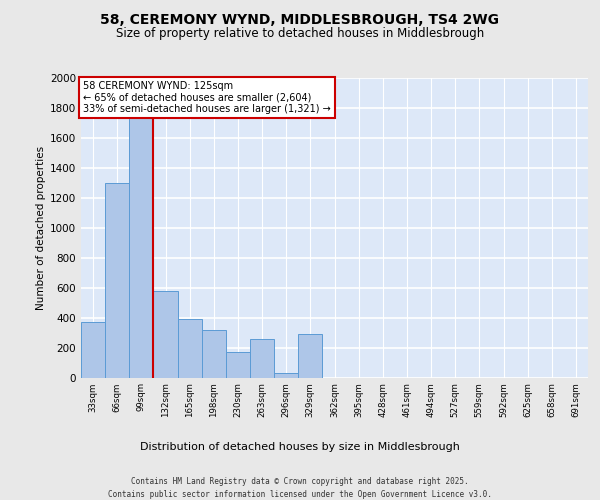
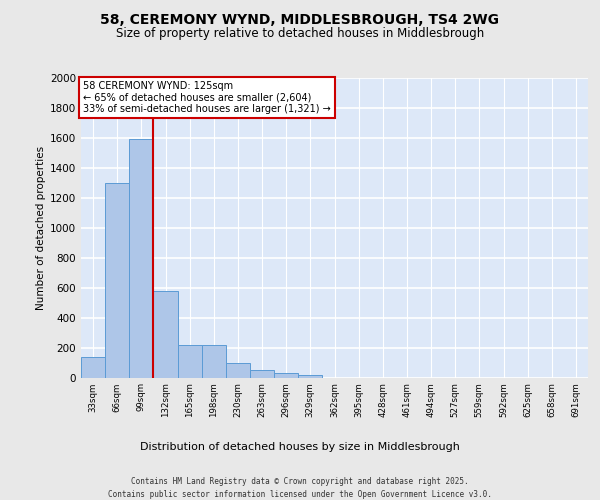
33sqm: 370 -> 140
99sqm: 1740 -> 1590
165sqm: 390 -> 220
198sqm: 320 -> 220
230sqm: 170 -> 100
263sqm: 260 -> 50
329sqm: 290 -> 20
